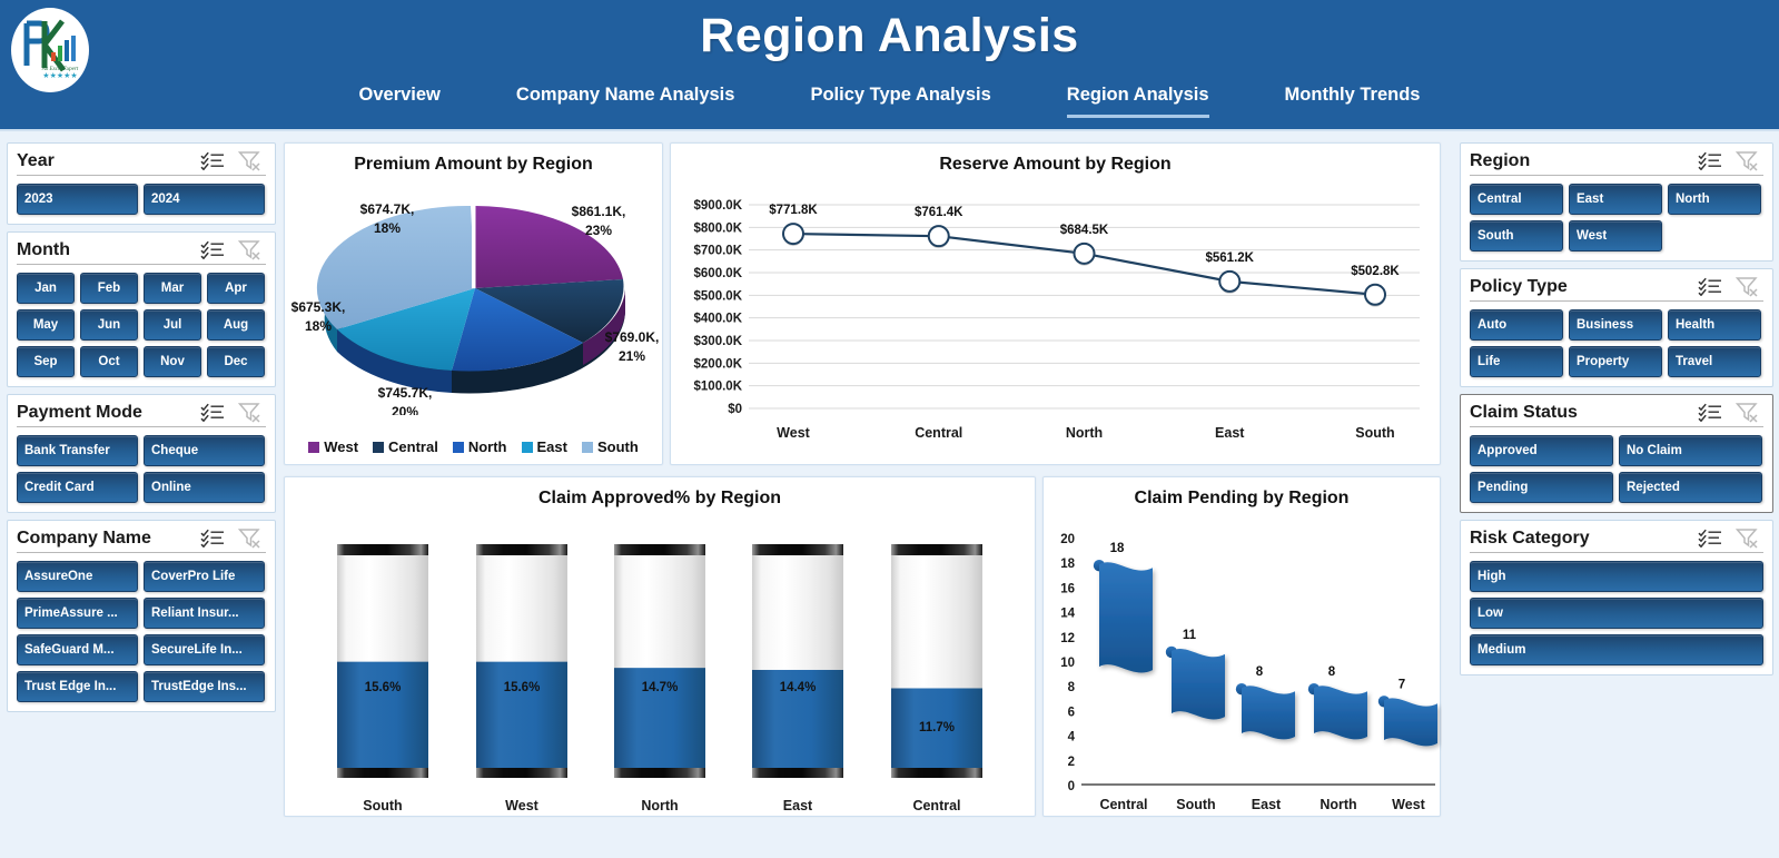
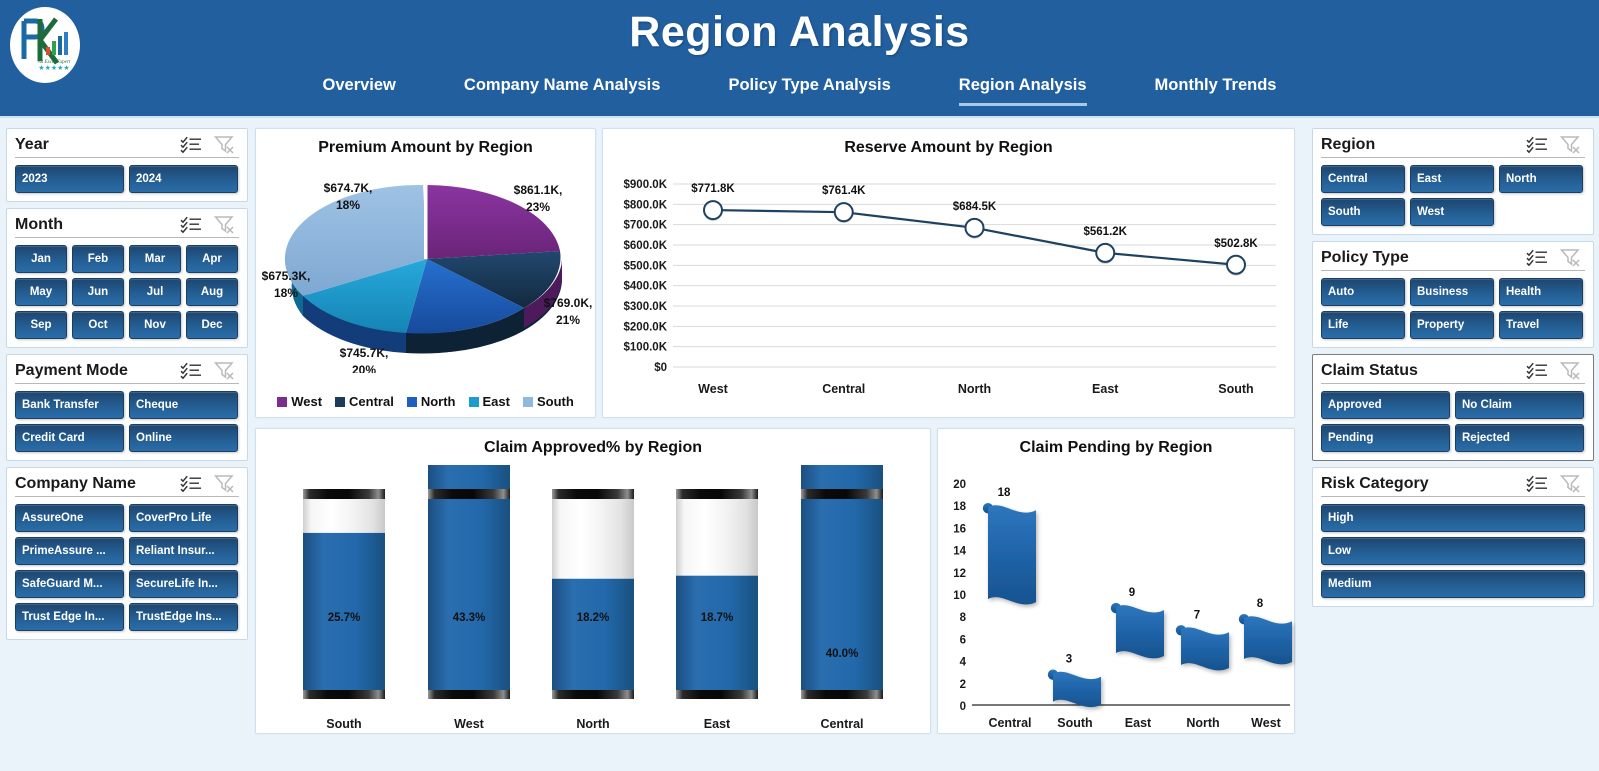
Claim Approved% by Region/South: 15.6% -> 25.7%
Claim Approved% by Region/West: 15.6% -> 43.3%
Claim Approved% by Region/North: 14.7% -> 18.2%
Claim Approved% by Region/East: 14.4% -> 18.7%
Claim Approved% by Region/Central: 11.7% -> 40.0%
Claim Pending by Region/South: 11 -> 3
Claim Pending by Region/East: 8 -> 9
Claim Pending by Region/North: 8 -> 7
Claim Pending by Region/West: 7 -> 8
